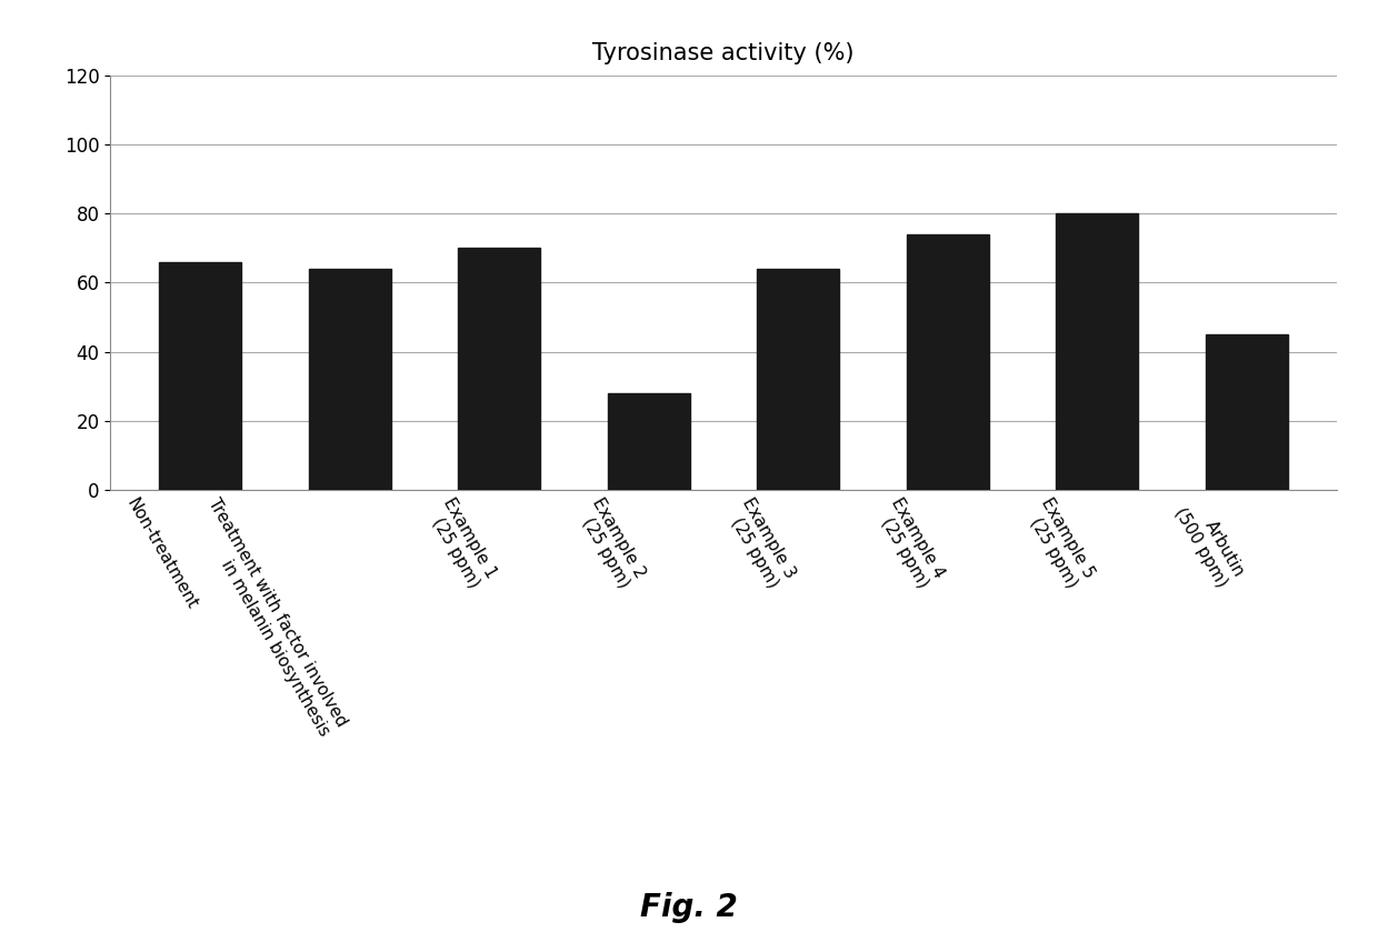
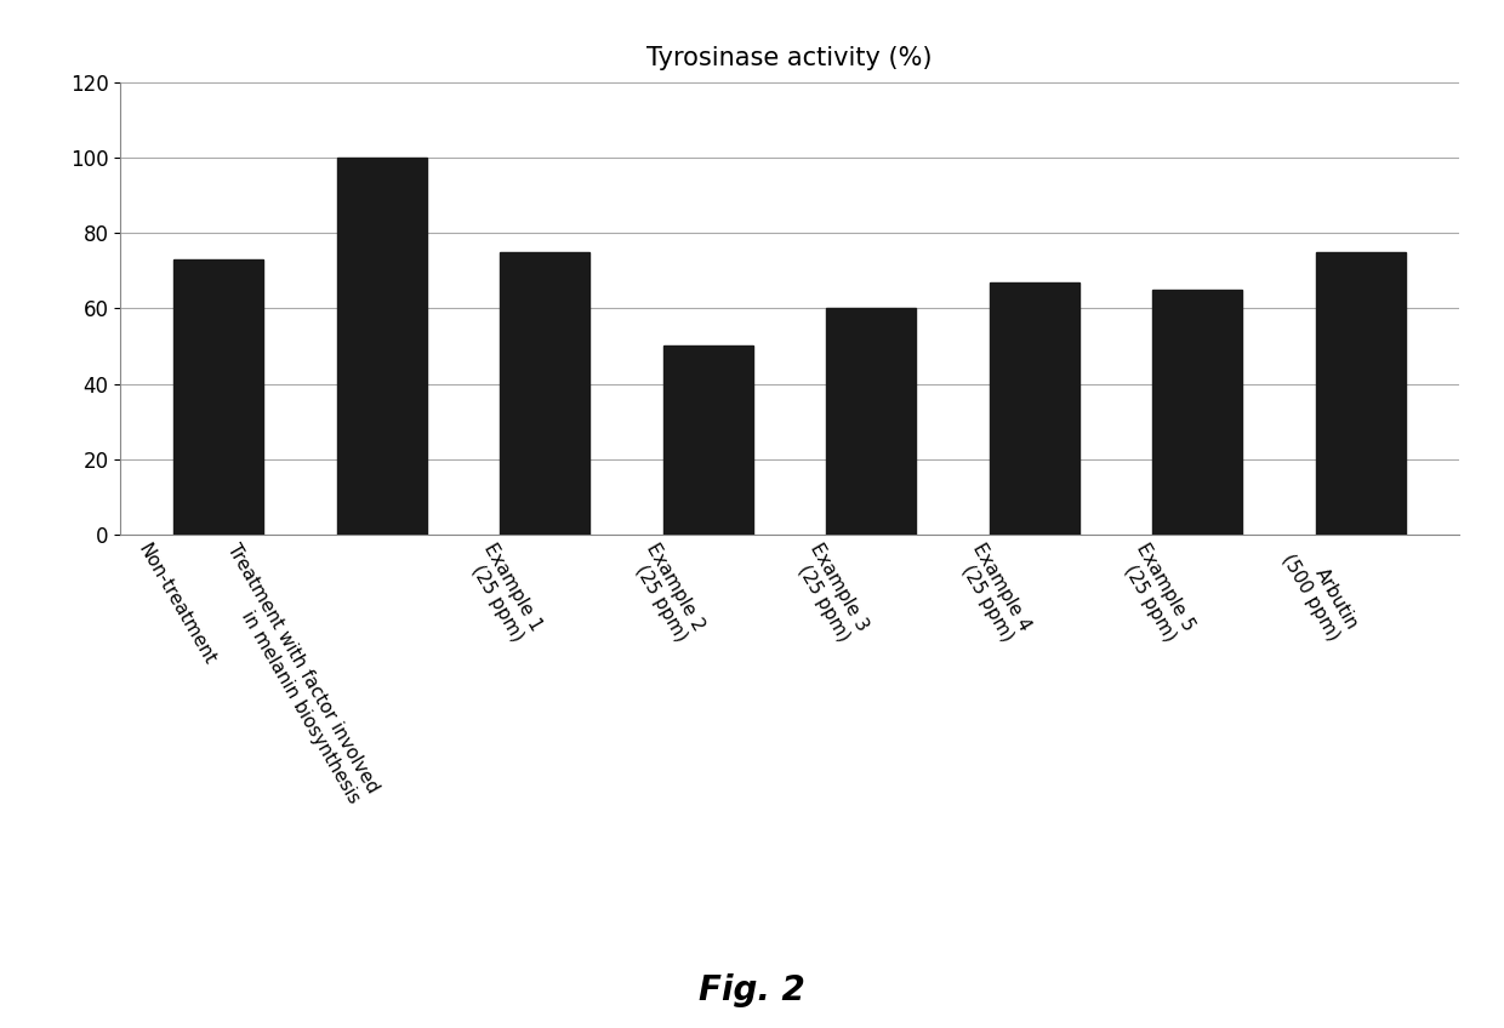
Non-treatment: 66 -> 73
Treatment with factor involved in melanin biosynthesis: 64 -> 100
Example 1 (25 ppm): 70 -> 75
Example 2 (25 ppm): 28 -> 50
Example 3 (25 ppm): 64 -> 60
Example 4 (25 ppm): 74 -> 67
Example 5 (25 ppm): 80 -> 65
Arbutin (500 ppm): 45 -> 75
